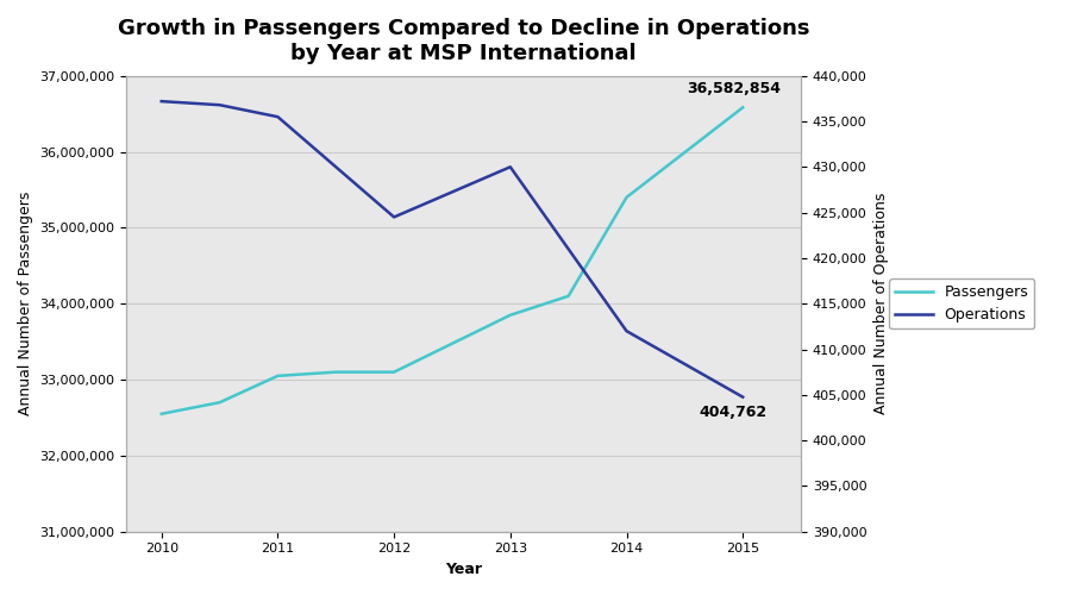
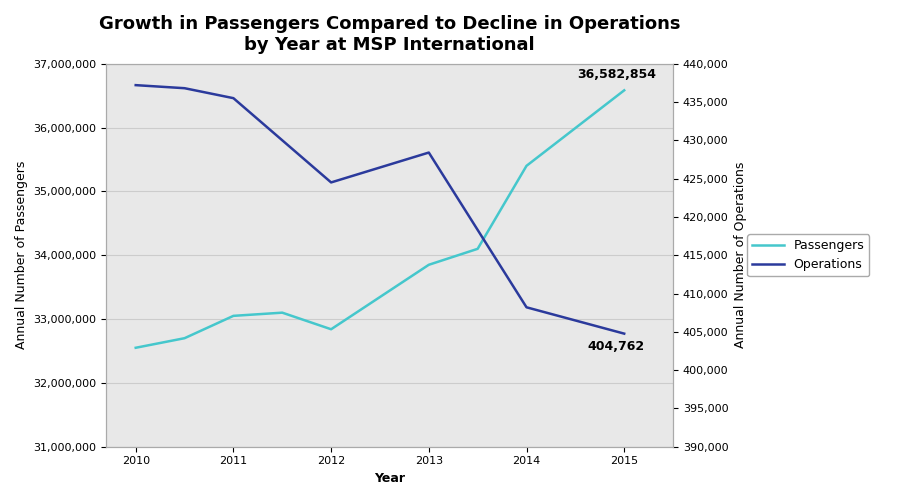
Passengers/2012: 33,100,000 -> 32,840,000
Operations/2013: 430,000 -> 428,400
Operations/2014: 412,000 -> 408,200
